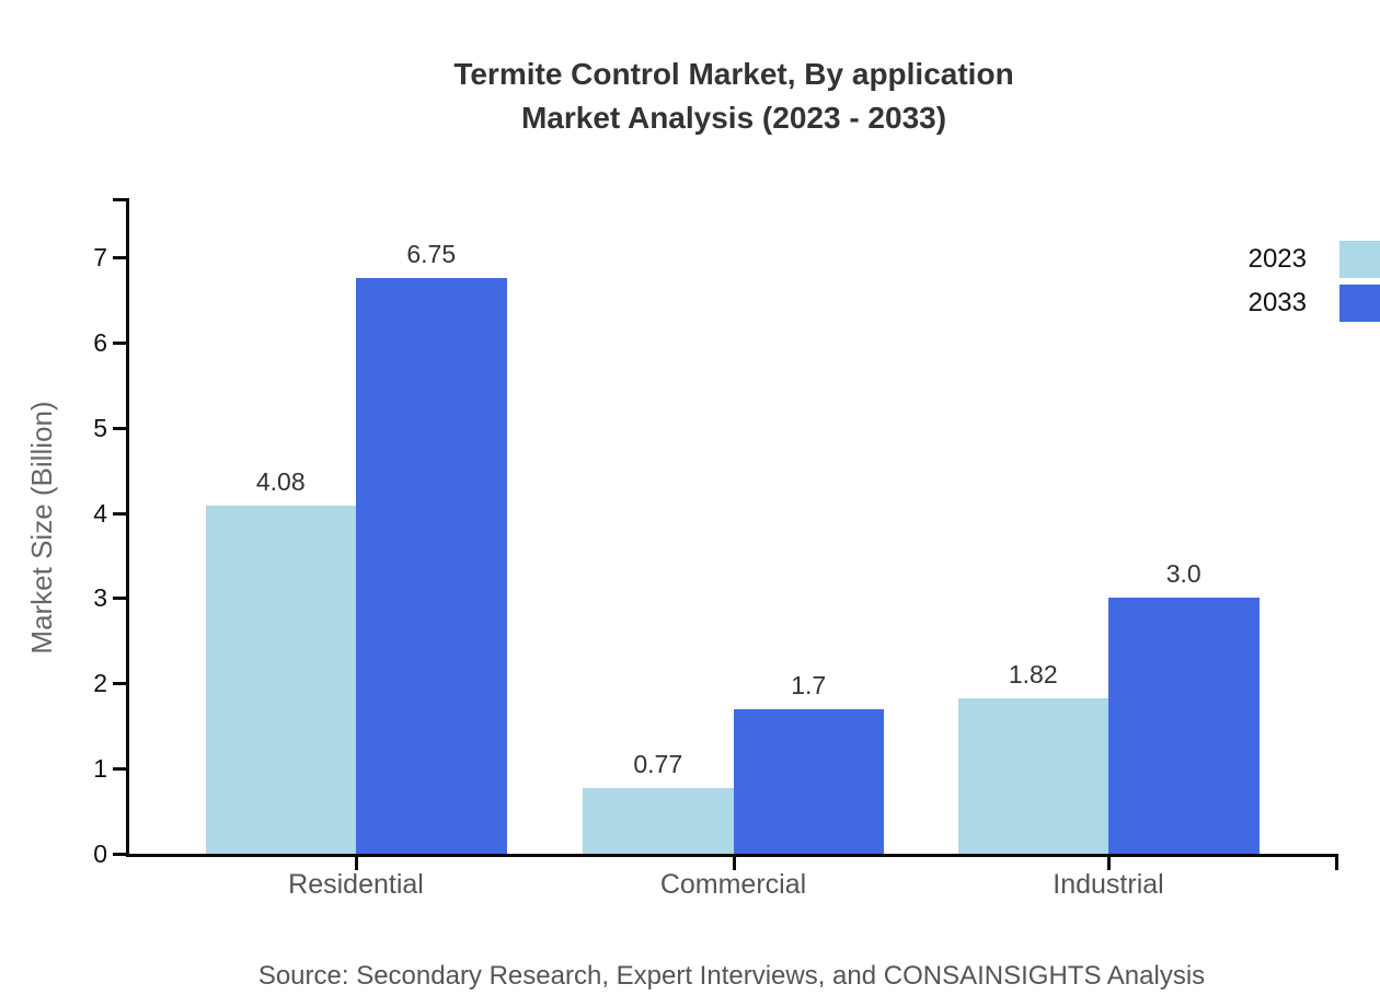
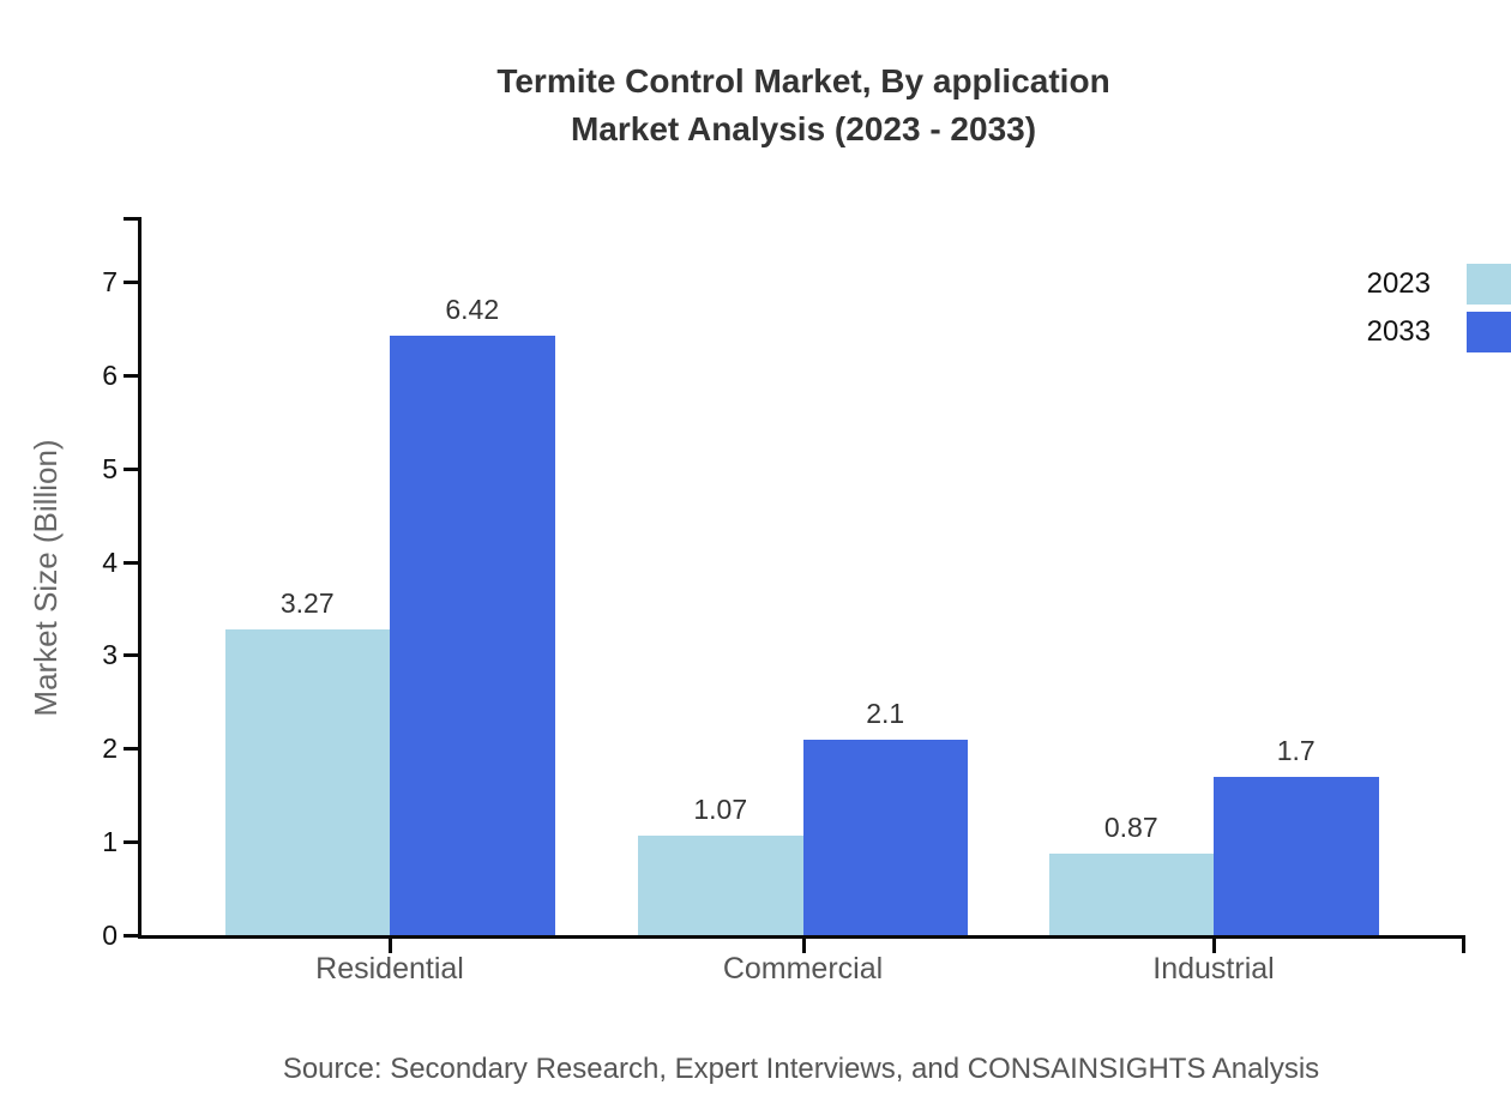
2023/Residential: 4.08 -> 3.27
2033/Residential: 6.75 -> 6.42
2023/Commercial: 0.77 -> 1.07
2033/Commercial: 1.7 -> 2.1
2023/Industrial: 1.82 -> 0.87
2033/Industrial: 3.0 -> 1.7
